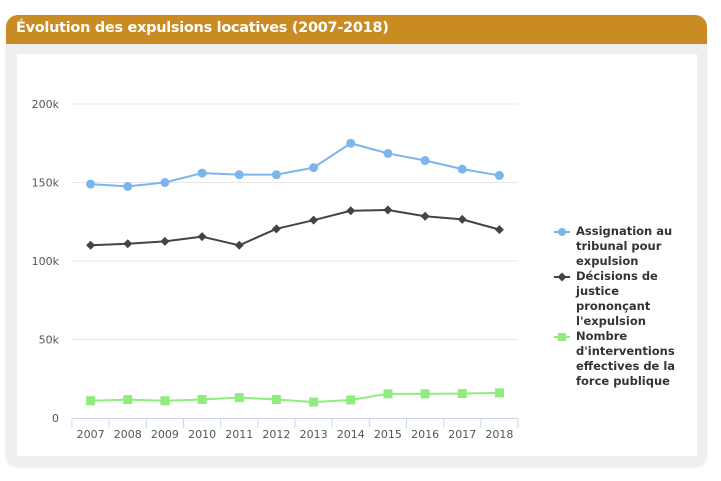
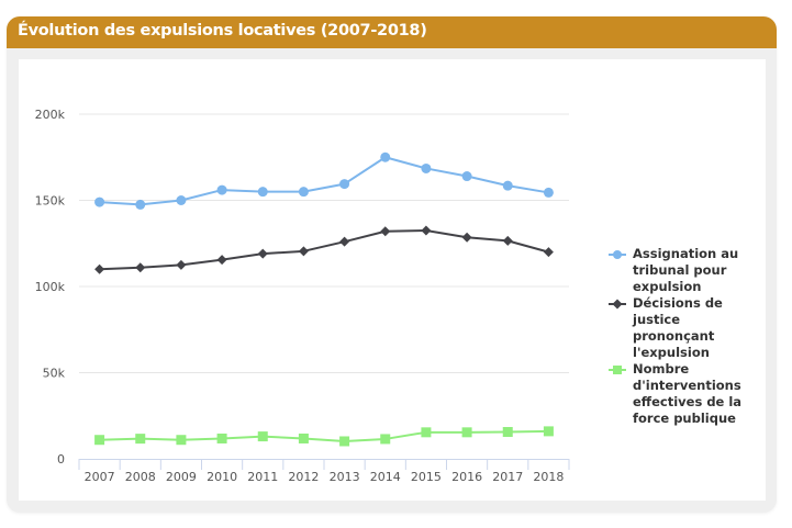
Décisions de justice prononçant l'expulsion/2011: 110k -> 119k
